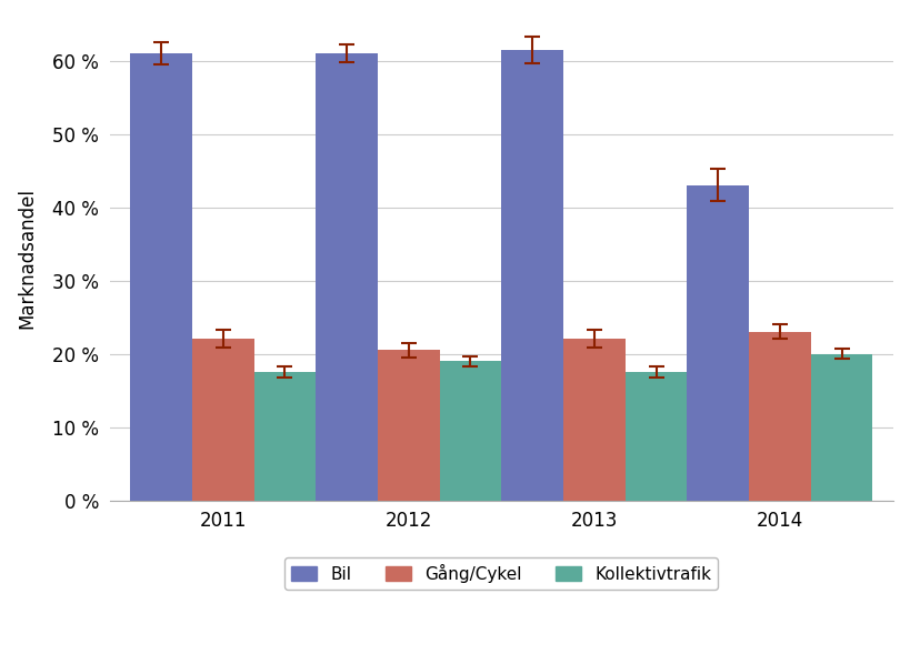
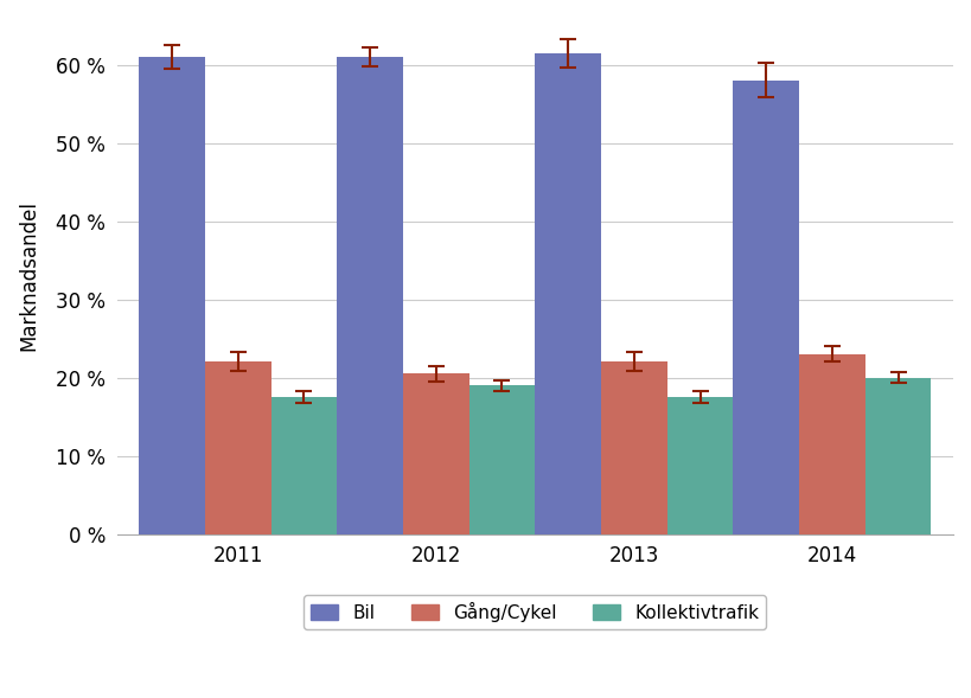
Bil/2014: 43.0 % -> 58.0 %
